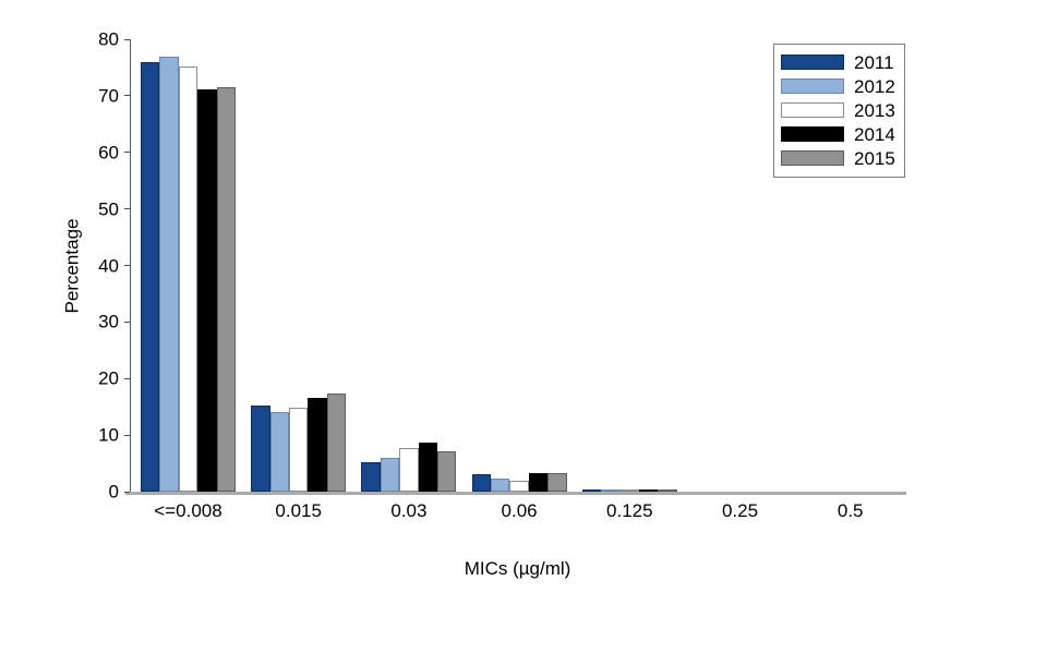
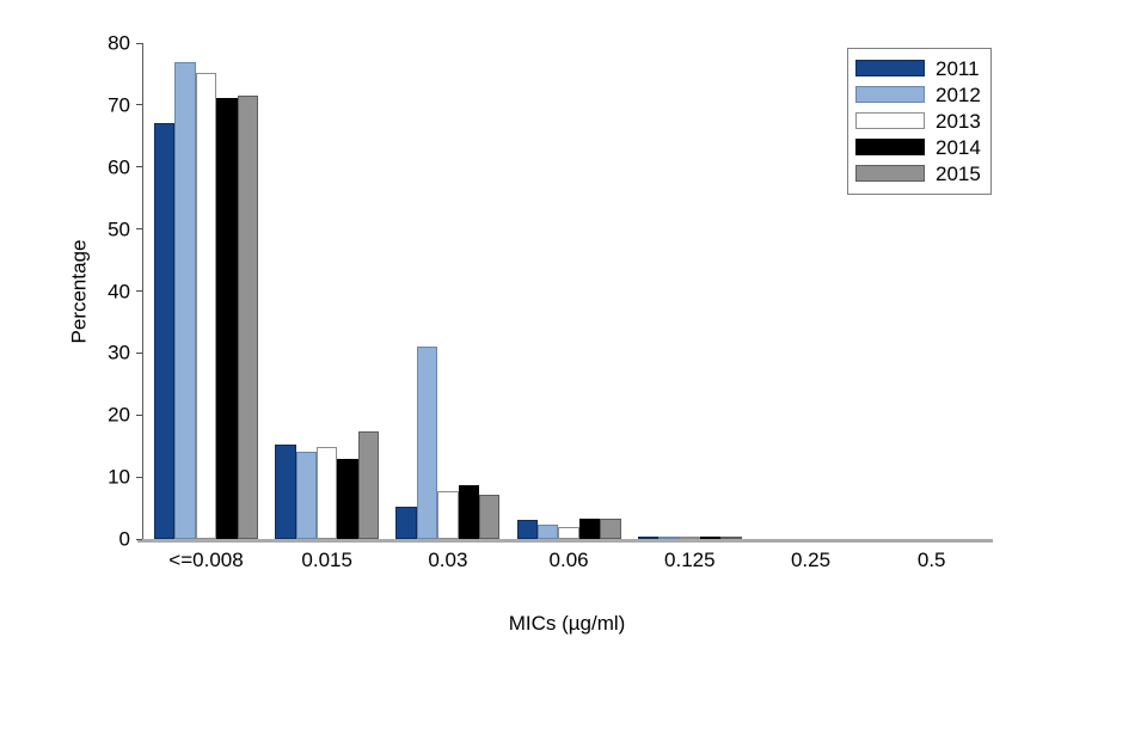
2011/<=0.008: 76 -> 67
2014/0.015: 16 -> 13
2012/0.03: 6 -> 31
